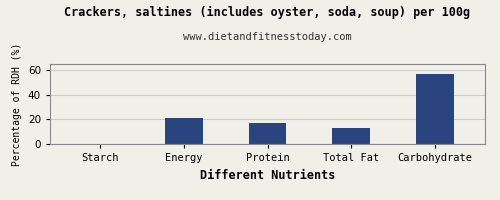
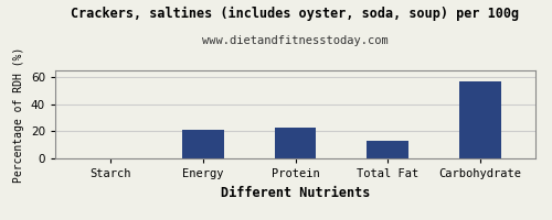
Protein: 17 -> 23
